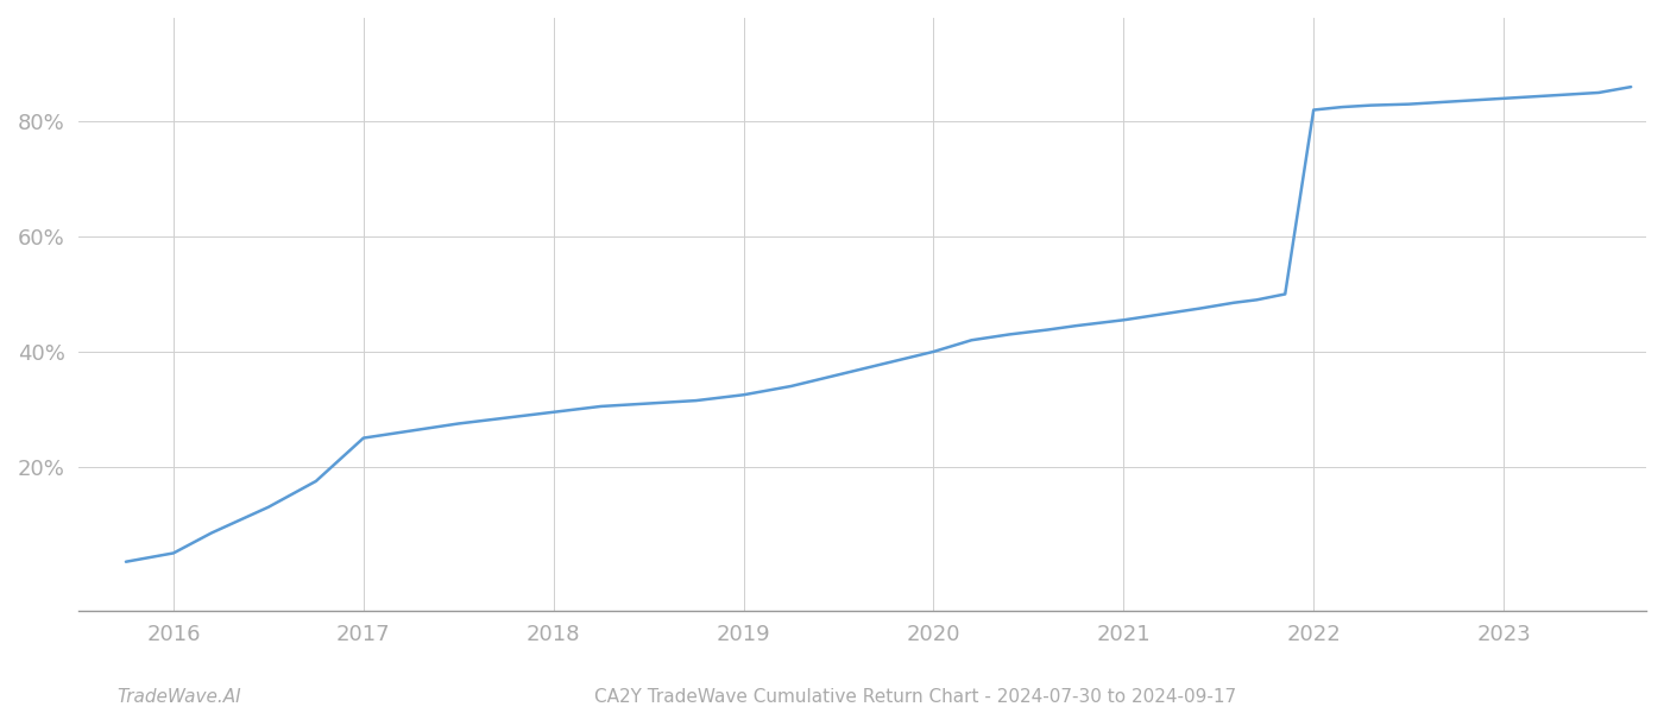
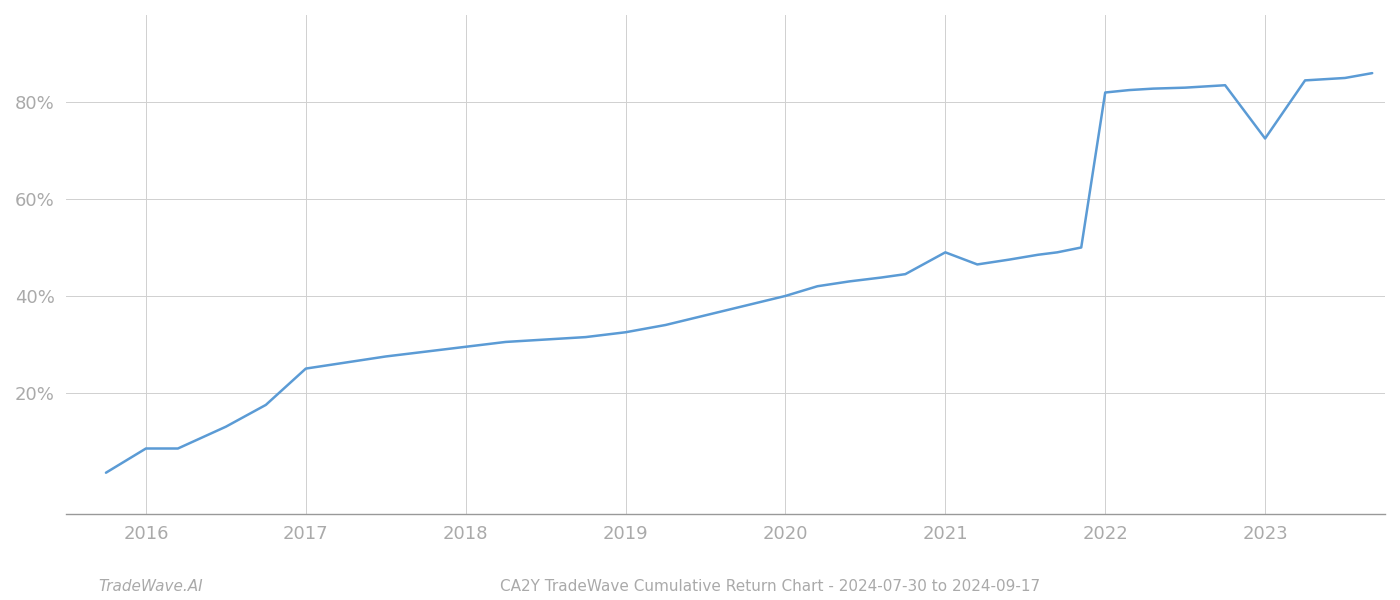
2016: 5.0% -> 8.5%
2021: 45.5% -> 49.0%
2023: 84.0% -> 72.5%
